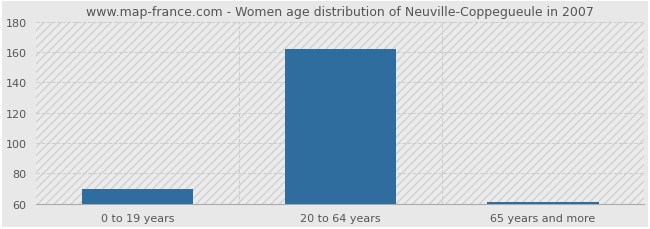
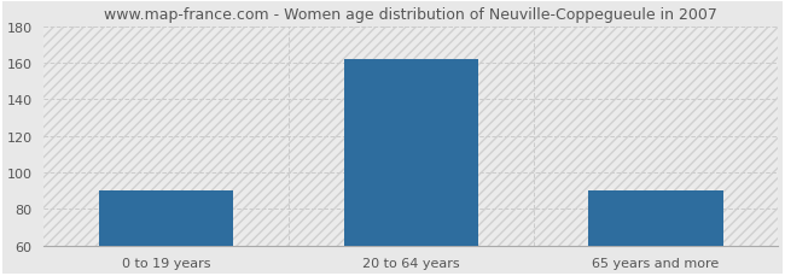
0 to 19 years: 70 -> 90
65 years and more: 61 -> 90
